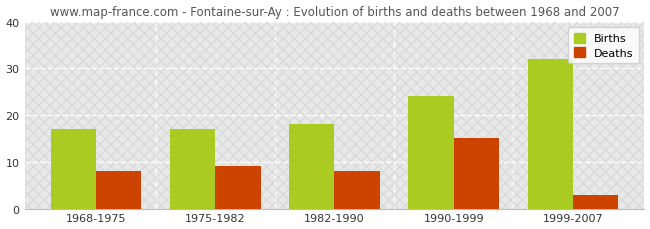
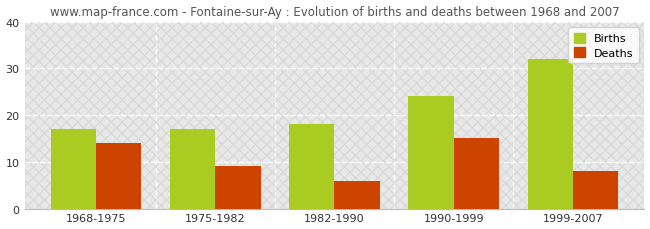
Deaths/1968-1975: 8 -> 14
Deaths/1982-1990: 8 -> 6
Deaths/1999-2007: 3 -> 8
